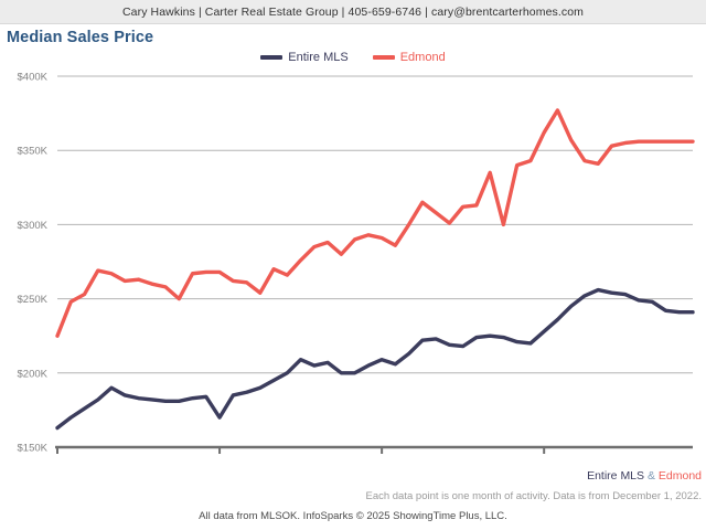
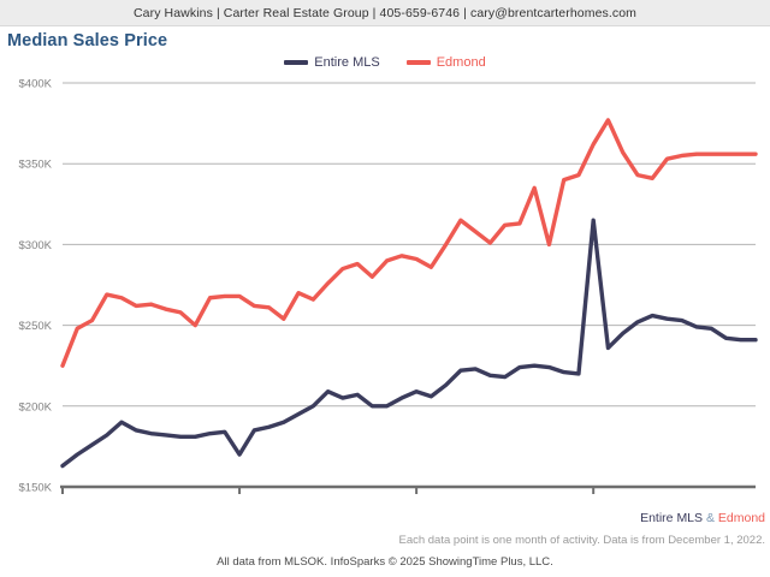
Entire MLS/1-2022: $228K -> $315K
